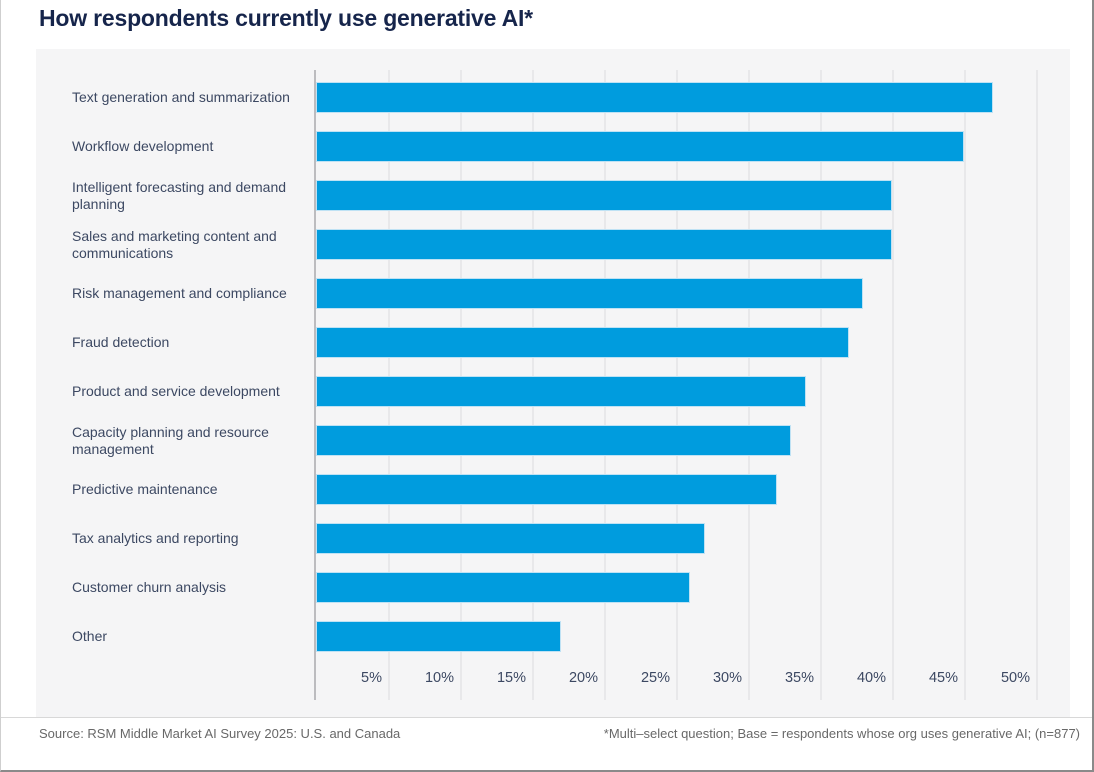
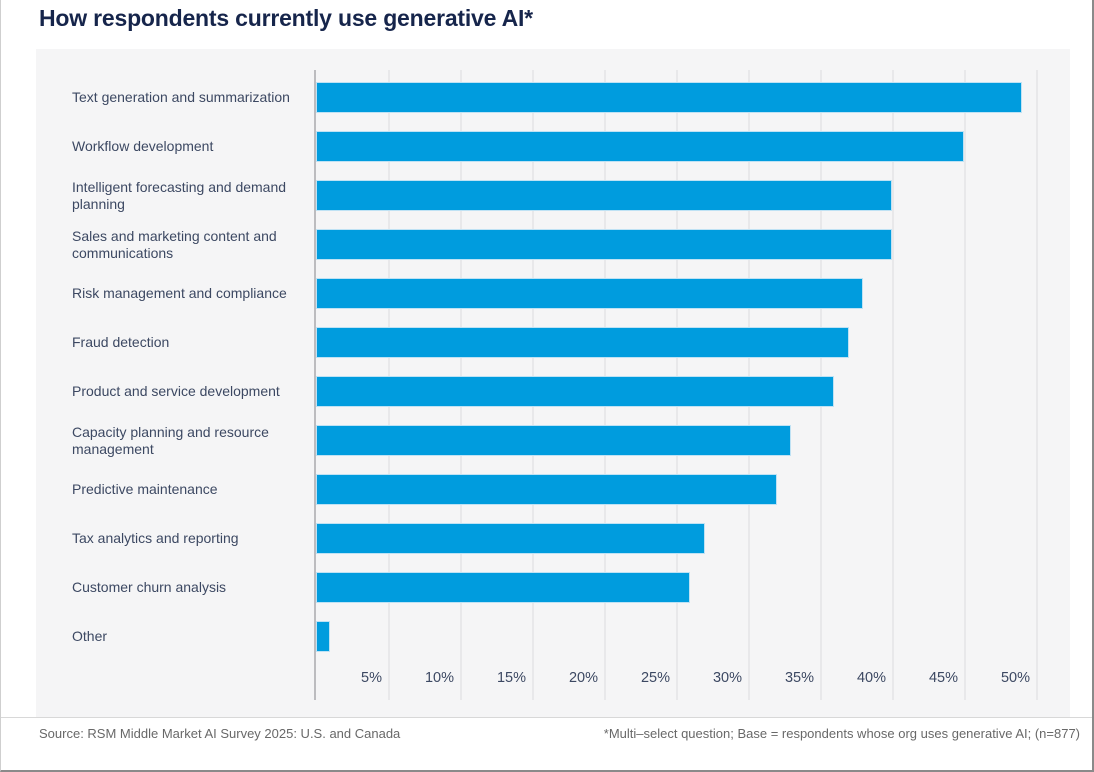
Text generation and summarization: 47% -> 49%
Product and service development: 34% -> 36%
Other: 17% -> 1%
